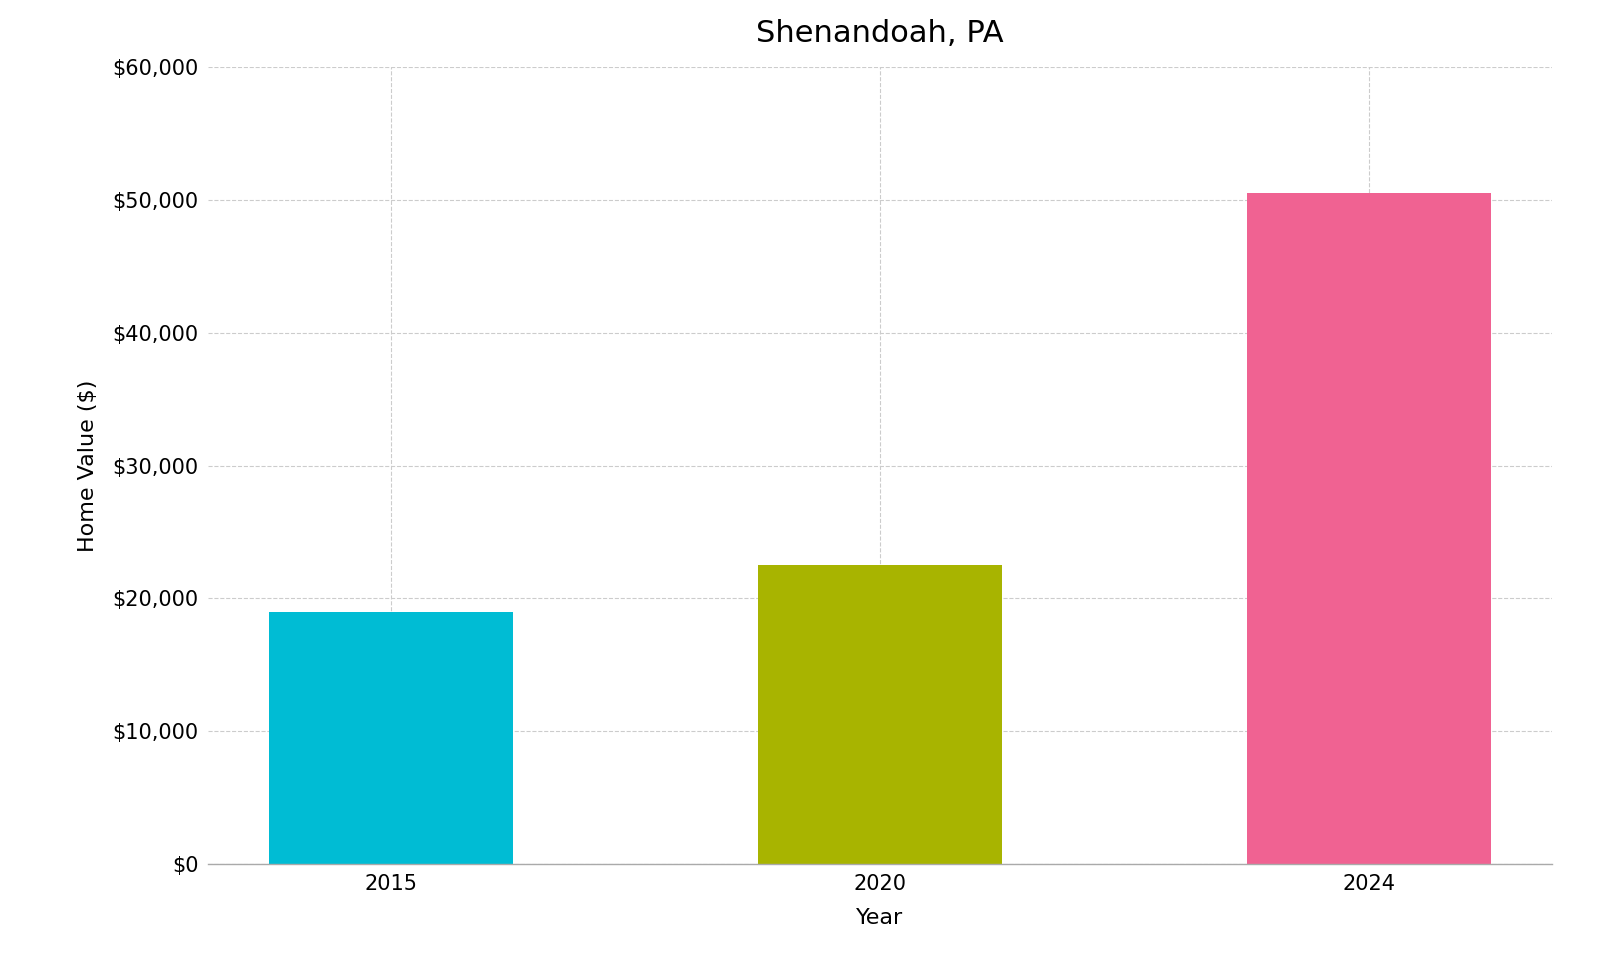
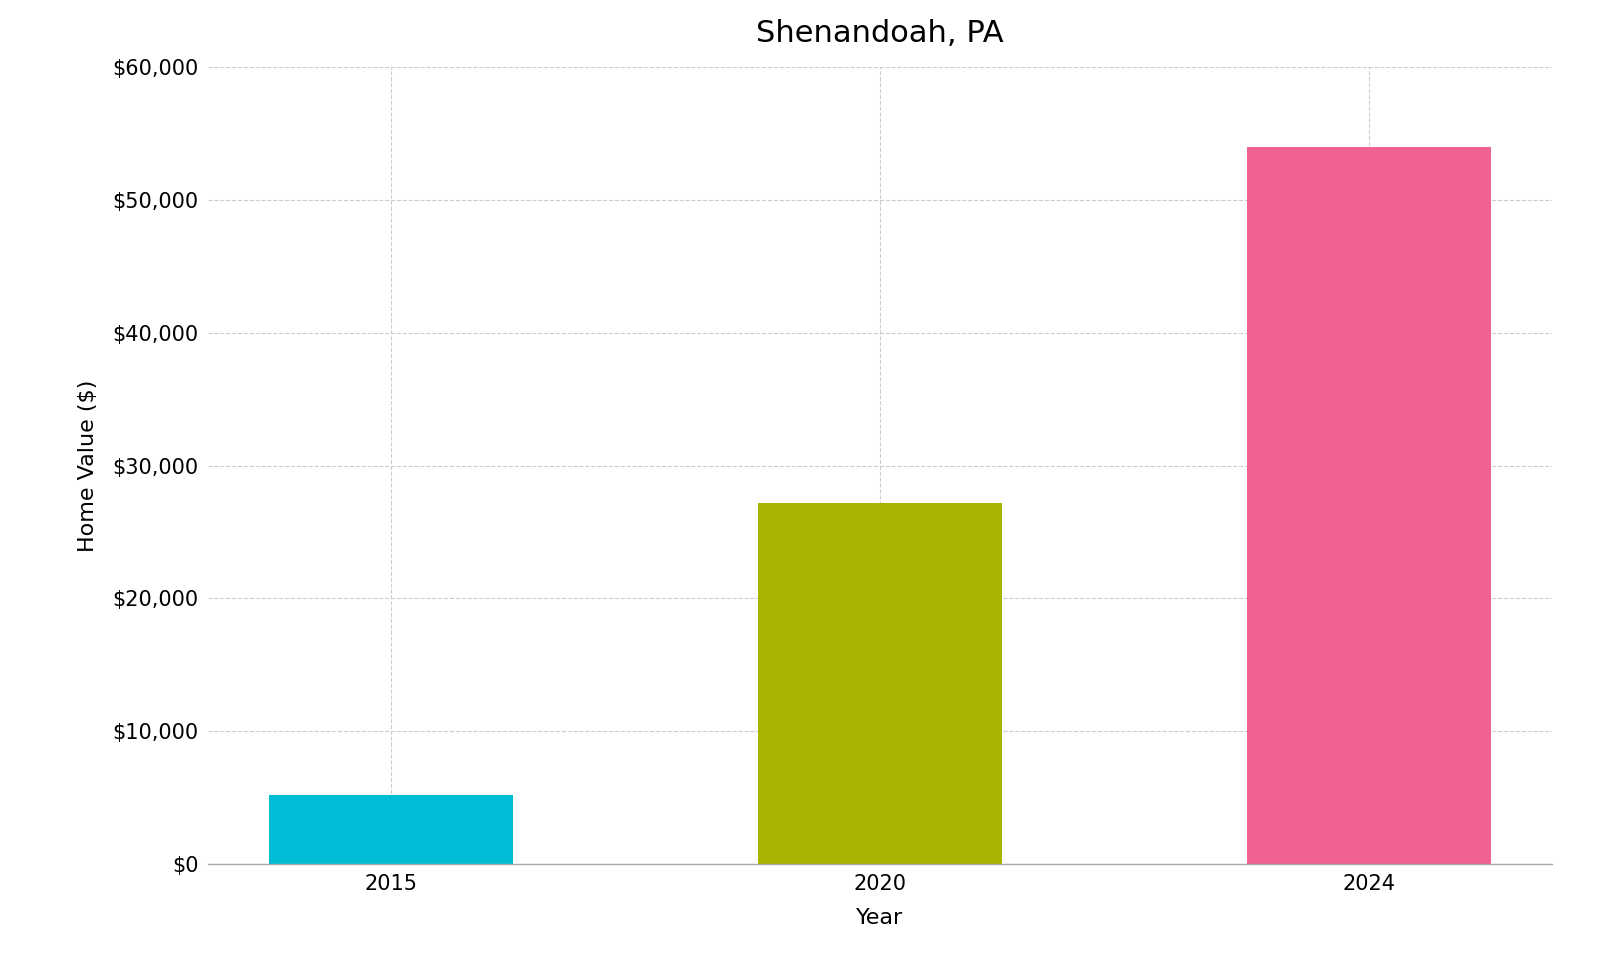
2015: $19,000 -> $5,200
2020: $22,500 -> $27,200
2024: $50,500 -> $54,000
